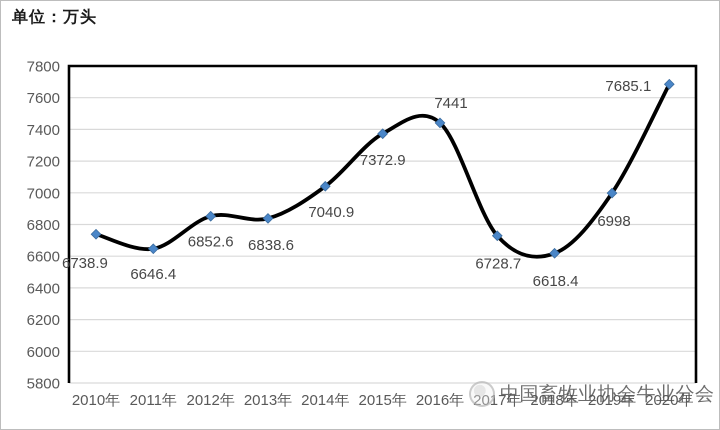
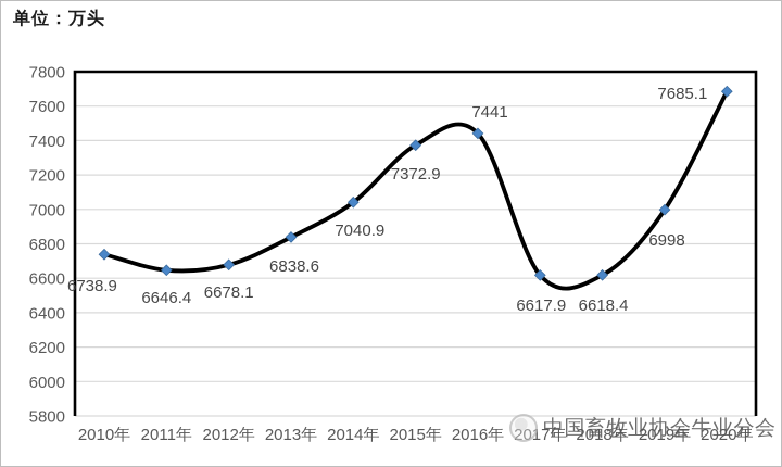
2012年: 6852.6 -> 6678.1
2017年: 6728.7 -> 6617.9
